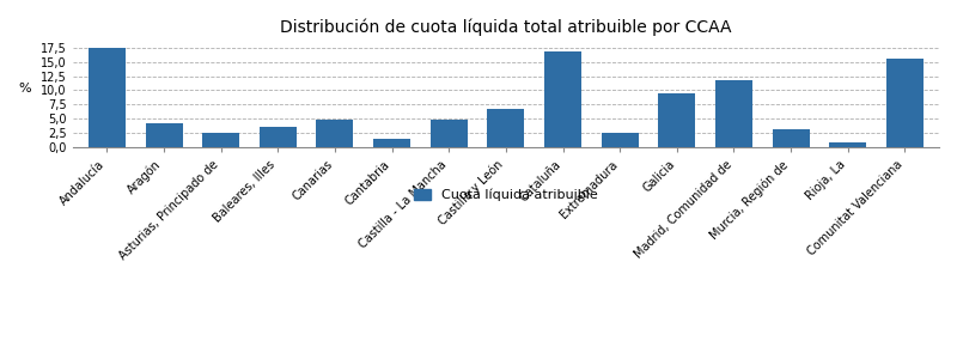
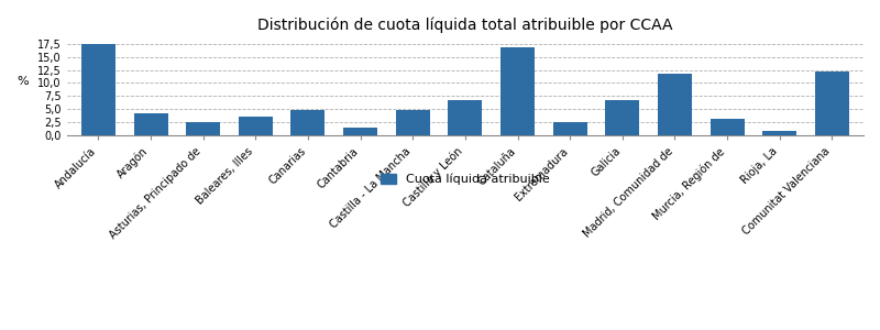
Galicia: 9,5 -> 6,8
Comunitat Valenciana: 15,5 -> 12,1
